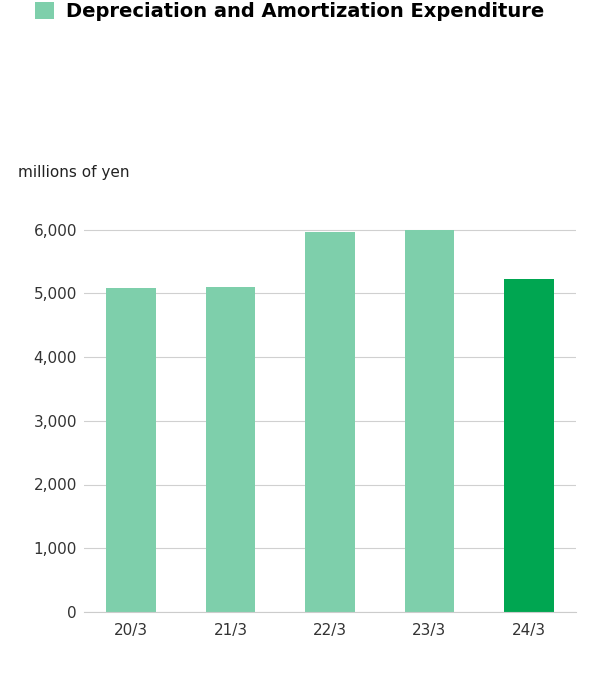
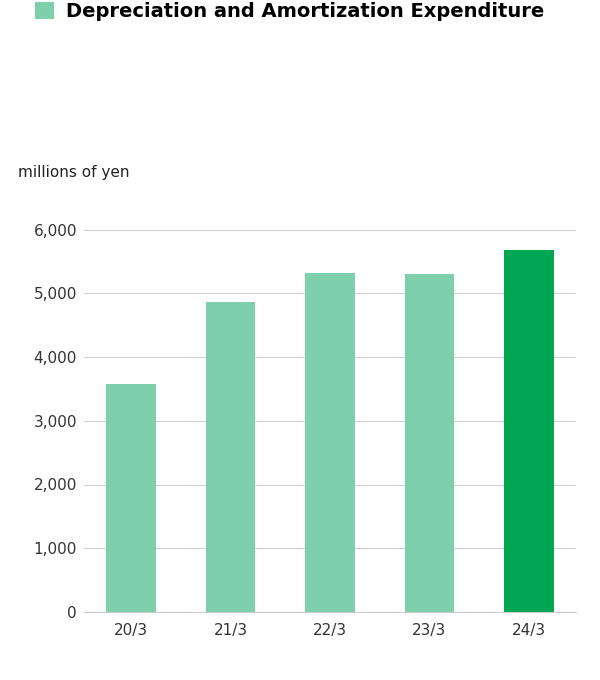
20/3: 5,080 -> 3,580
21/3: 5,100 -> 4,870
22/3: 5,960 -> 5,320
23/3: 6,000 -> 5,300
24/3: 5,220 -> 5,680
